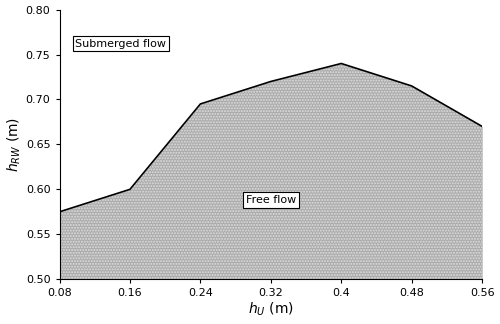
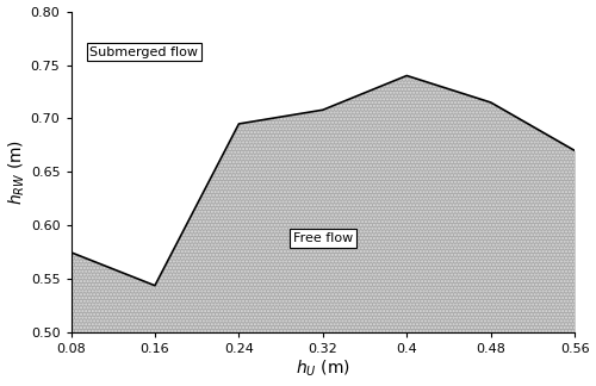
0.16: 0.600 -> 0.544
0.32: 0.720 -> 0.708
